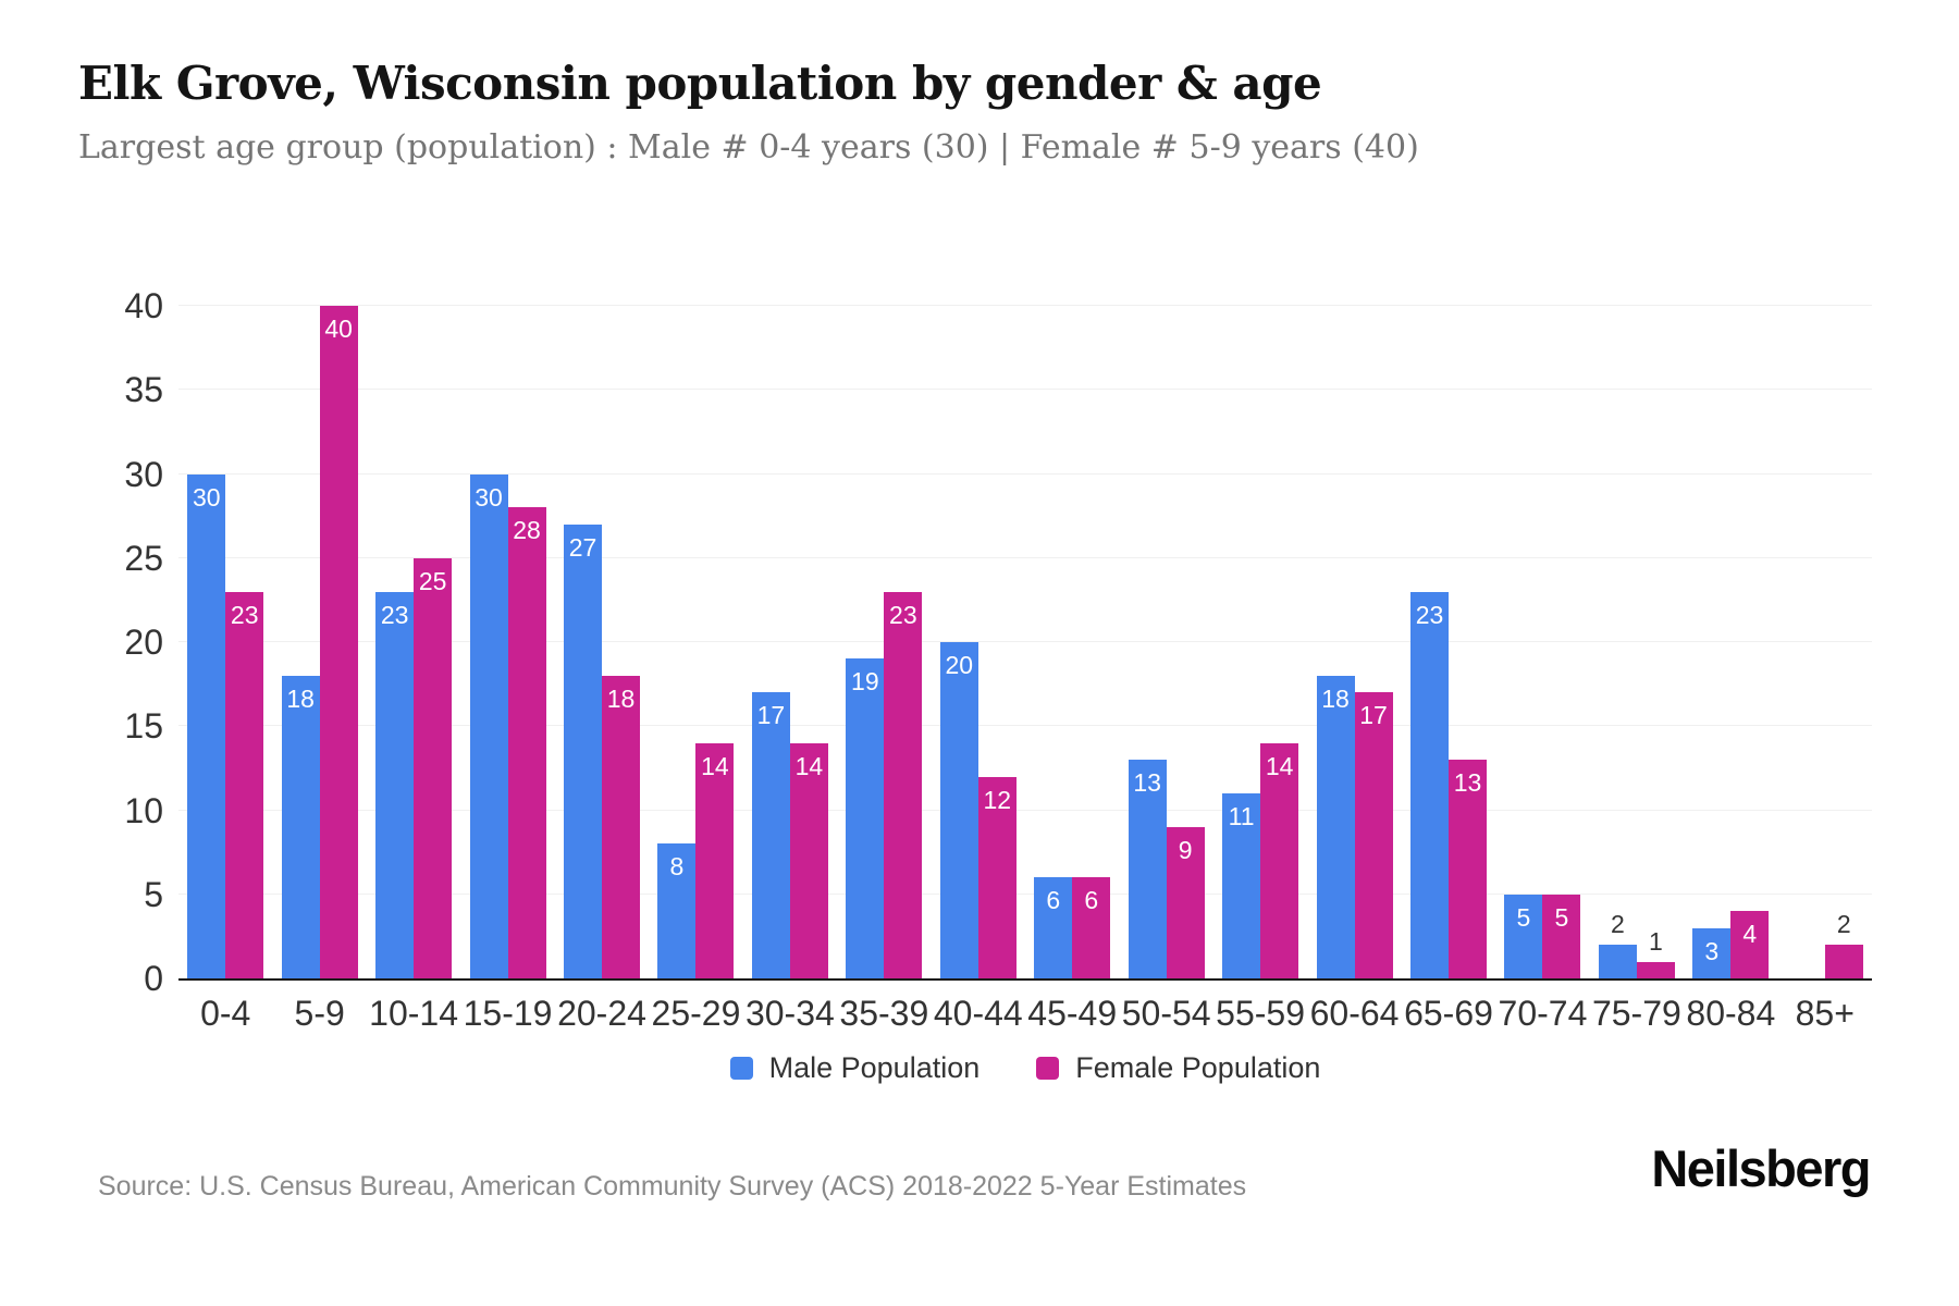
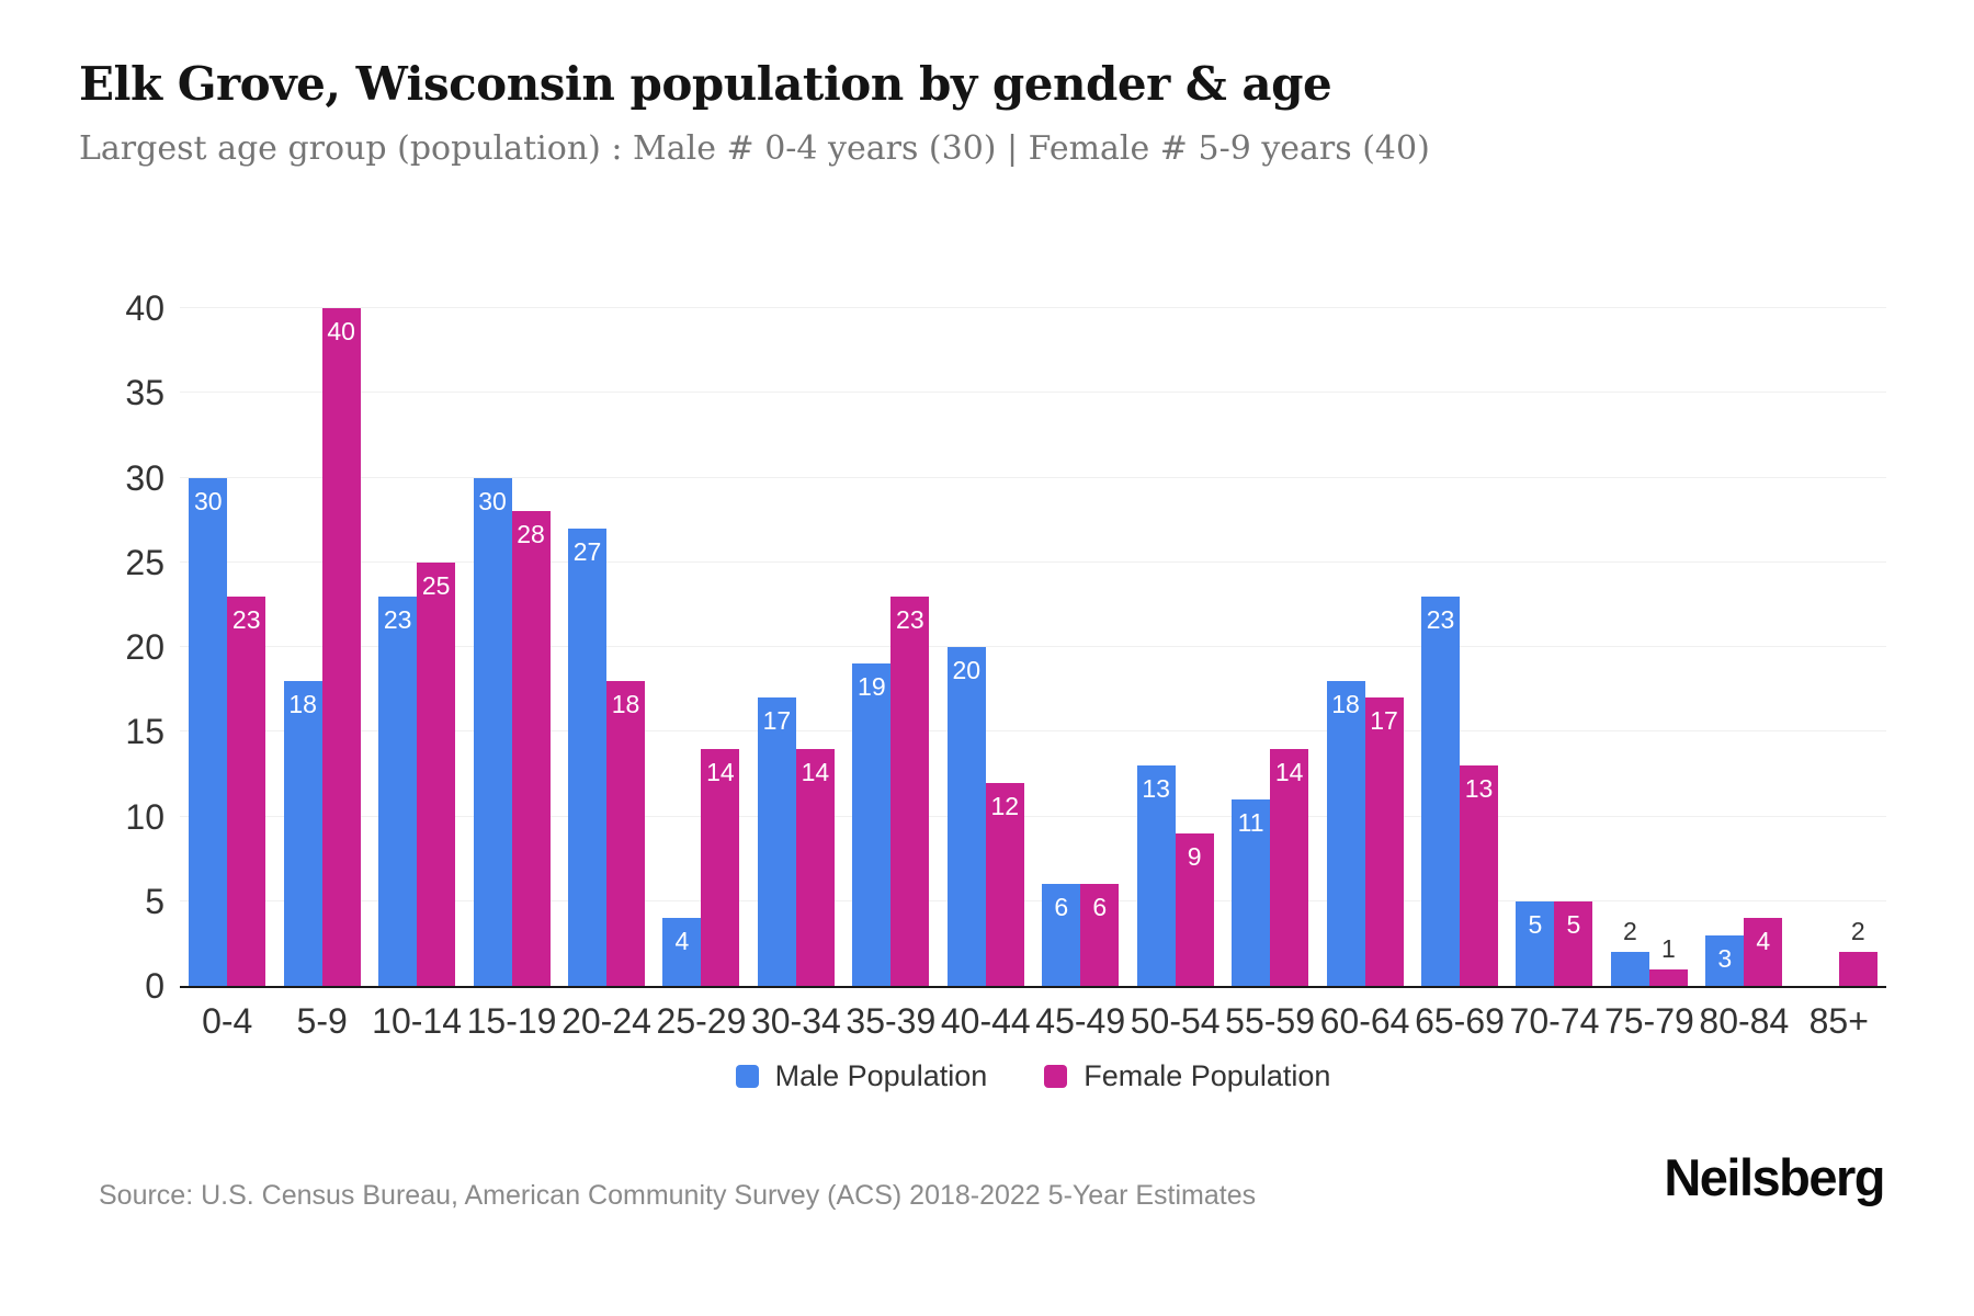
Male Population/25-29: 8 -> 4
